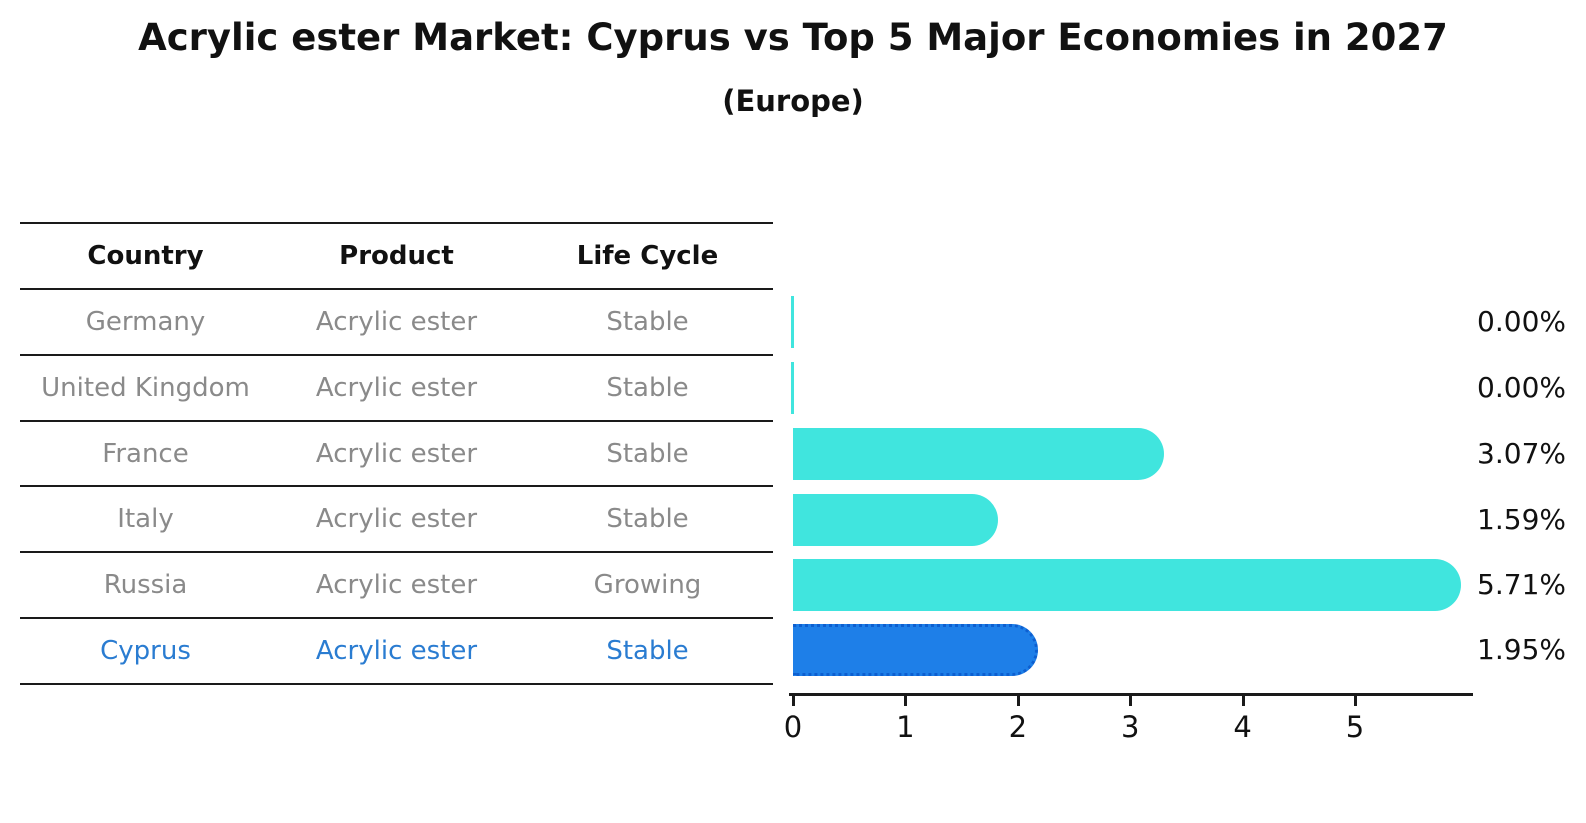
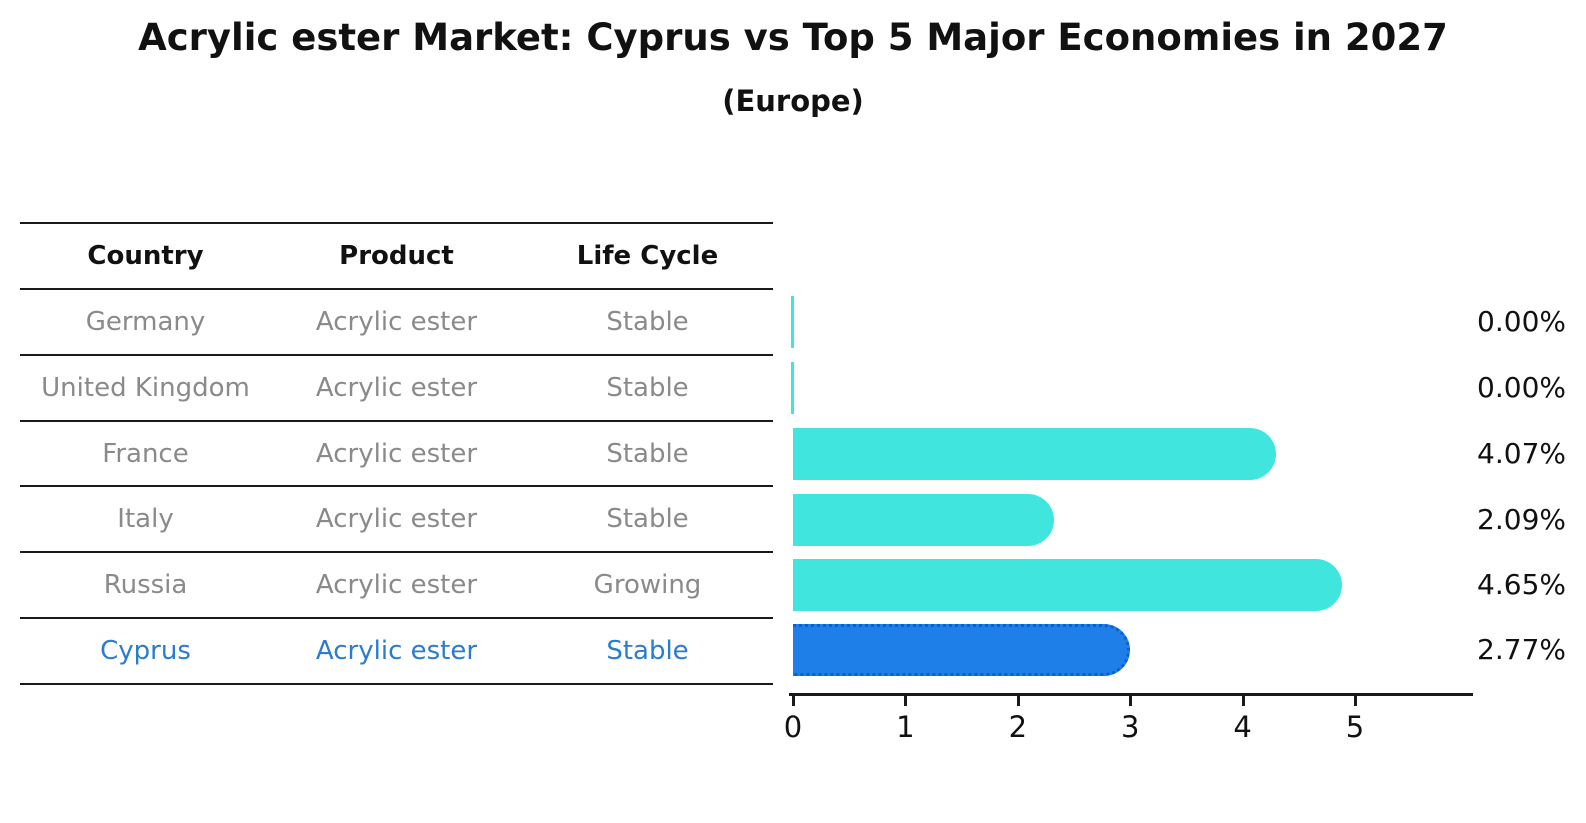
France: 3.07% -> 4.07%
Italy: 1.59% -> 2.09%
Russia: 5.71% -> 4.65%
Cyprus: 1.95% -> 2.77%
